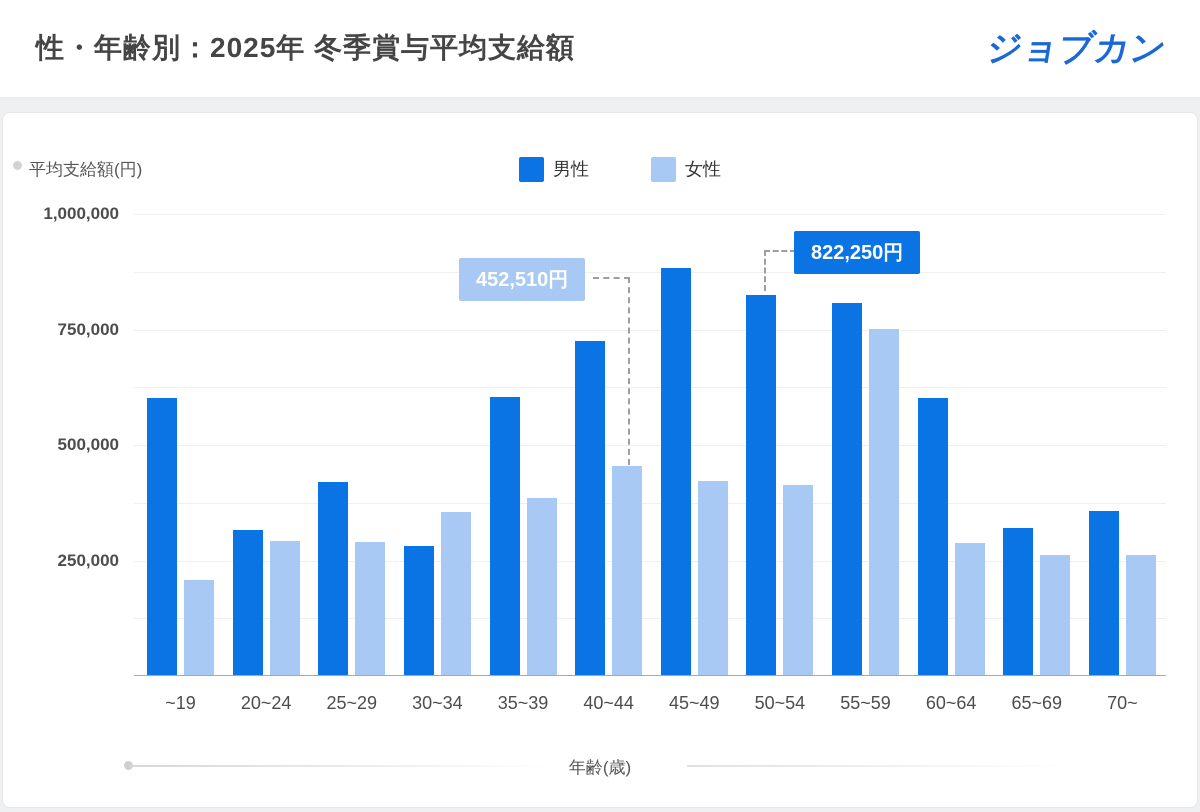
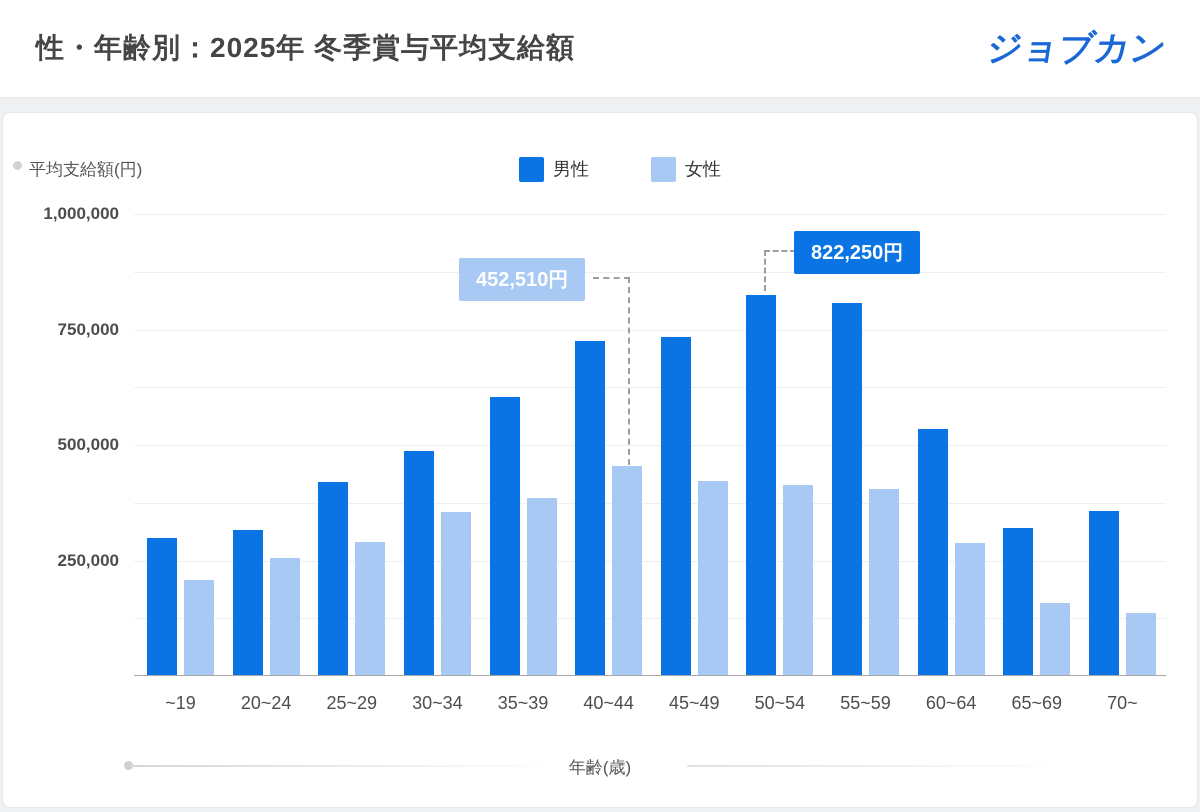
男性/~19: 600000 -> 300000
女性/20~24: 290000 -> 250000
男性/30~34: 280000 -> 480000
男性/45~49: 880000 -> 730000
女性/55~59: 750000 -> 400000
男性/60~64: 600000 -> 530000
女性/65~69: 260000 -> 160000
女性/70~: 260000 -> 130000
